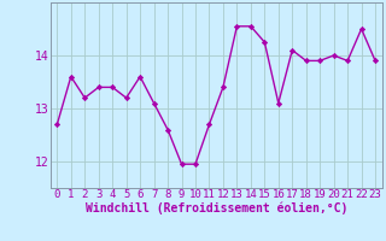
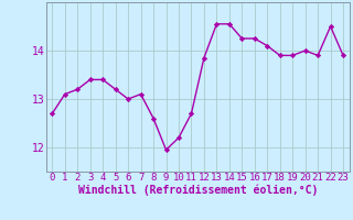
1: 13.60 -> 13.10
6: 13.60 -> 13.00
10: 11.95 -> 12.20
12: 13.40 -> 13.85
16: 13.10 -> 14.25
